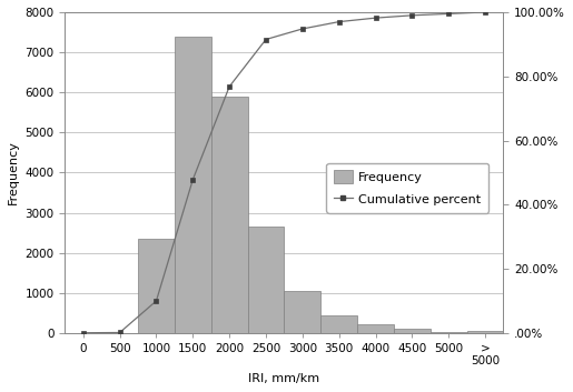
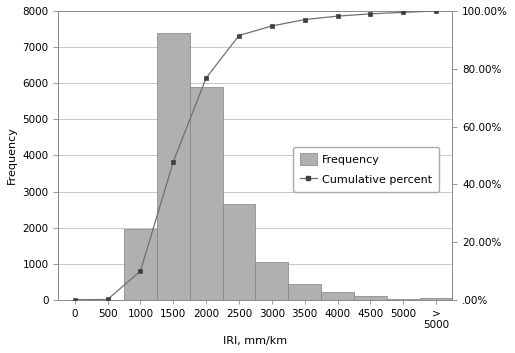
Frequency/1000: 2350 -> 1950
